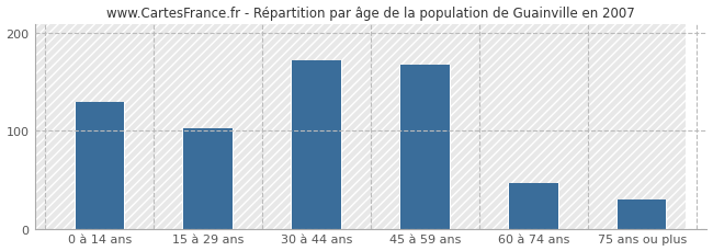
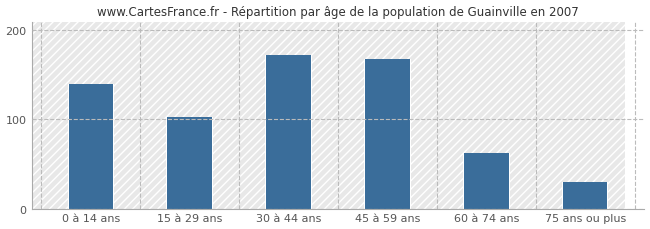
0 à 14 ans: 130 -> 140
60 à 74 ans: 47 -> 62
